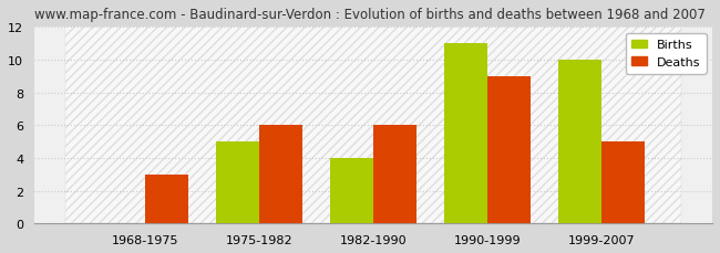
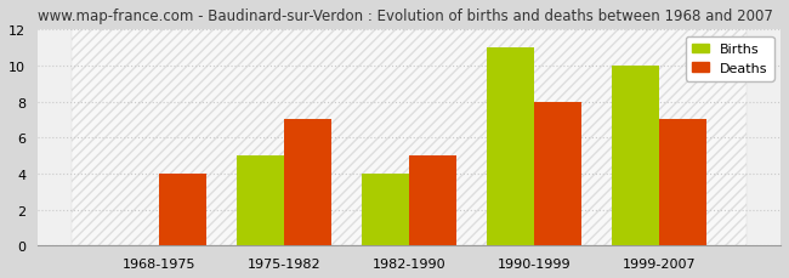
Deaths/1968-1975: 3 -> 4
Deaths/1975-1982: 6 -> 7
Deaths/1982-1990: 6 -> 5
Deaths/1990-1999: 9 -> 8
Deaths/1999-2007: 5 -> 7
